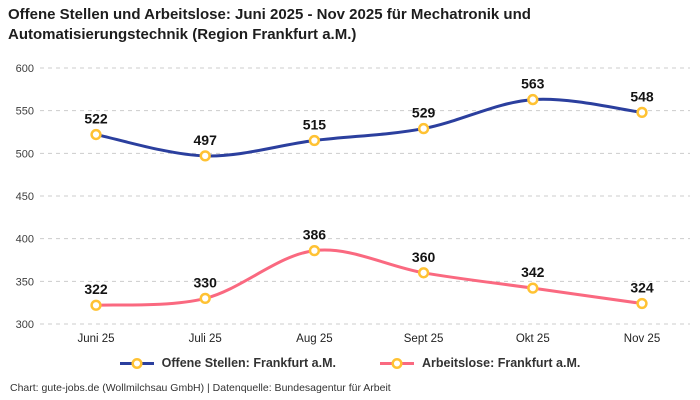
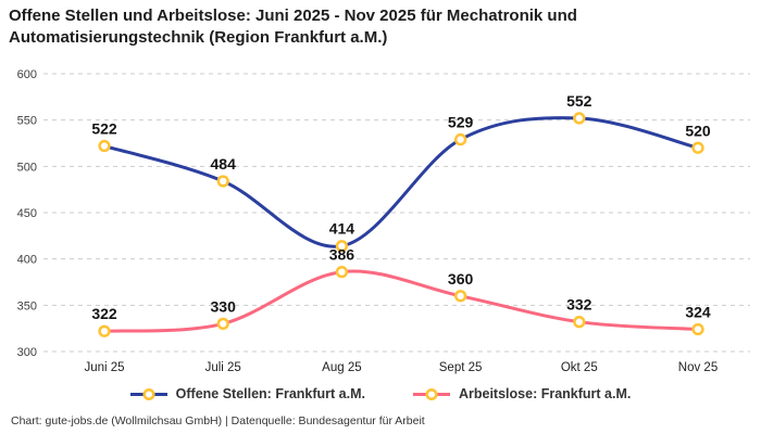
Offene Stellen: Frankfurt a.M./Juli 25: 497 -> 484
Offene Stellen: Frankfurt a.M./Aug 25: 515 -> 414
Offene Stellen: Frankfurt a.M./Okt 25: 563 -> 552
Arbeitslose: Frankfurt a.M./Okt 25: 342 -> 332
Offene Stellen: Frankfurt a.M./Nov 25: 548 -> 520
